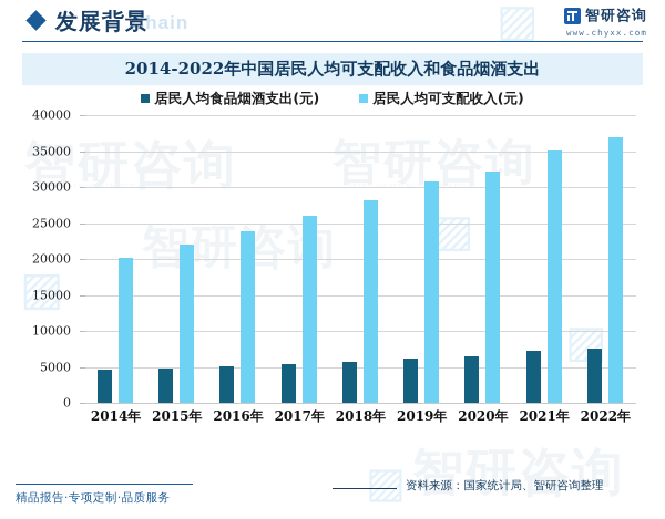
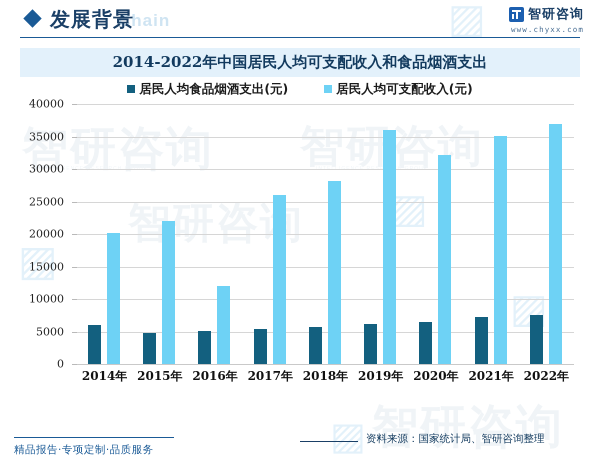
居民人均食品烟酒支出(元)/2014年: 5000 -> 6000
居民人均可支配收入(元)/2016年: 24000 -> 12000
居民人均可支配收入(元)/2019年: 31000 -> 36000
